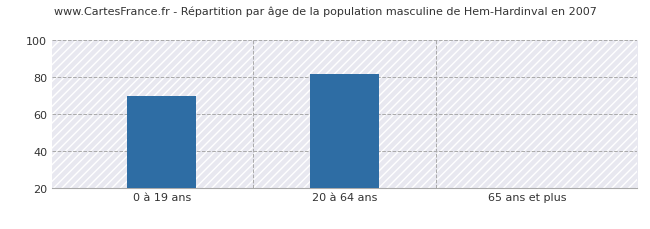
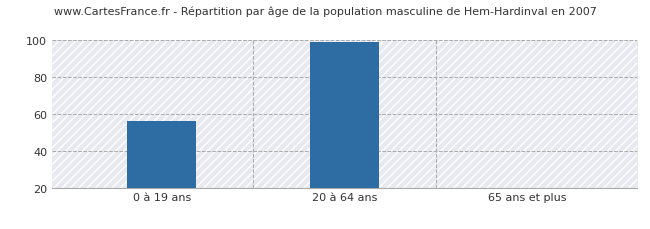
0 à 19 ans: 70 -> 56
20 à 64 ans: 82 -> 99
